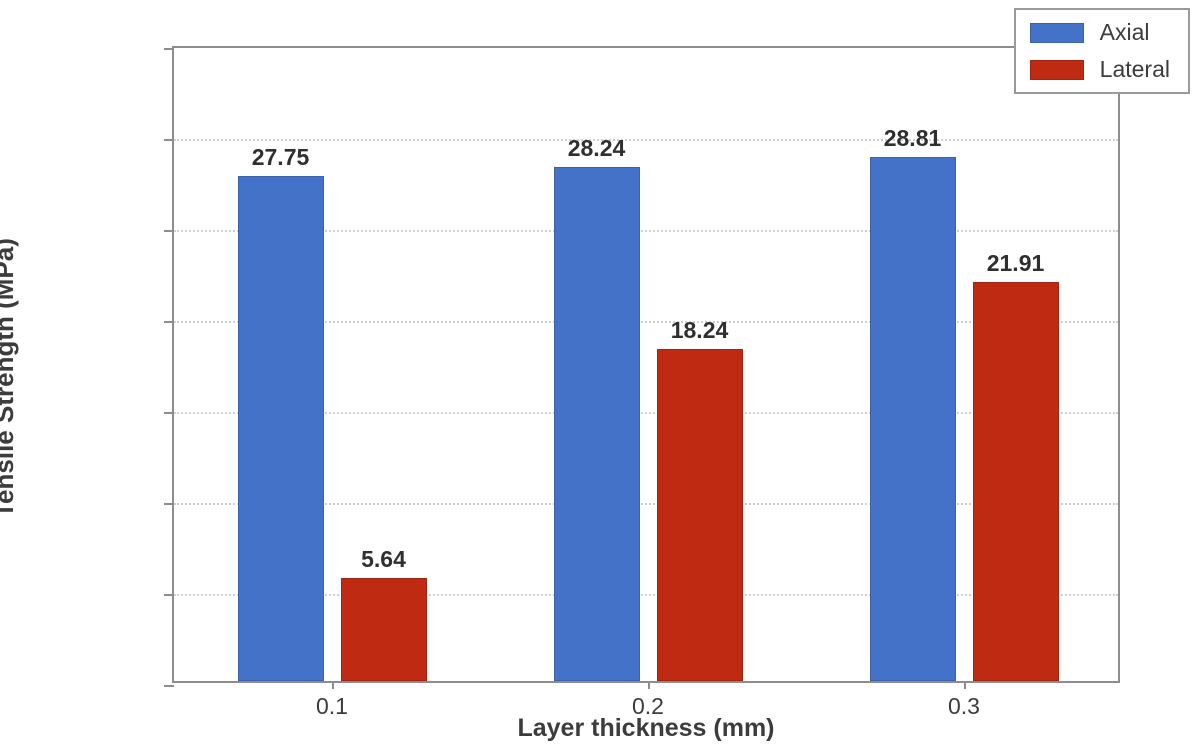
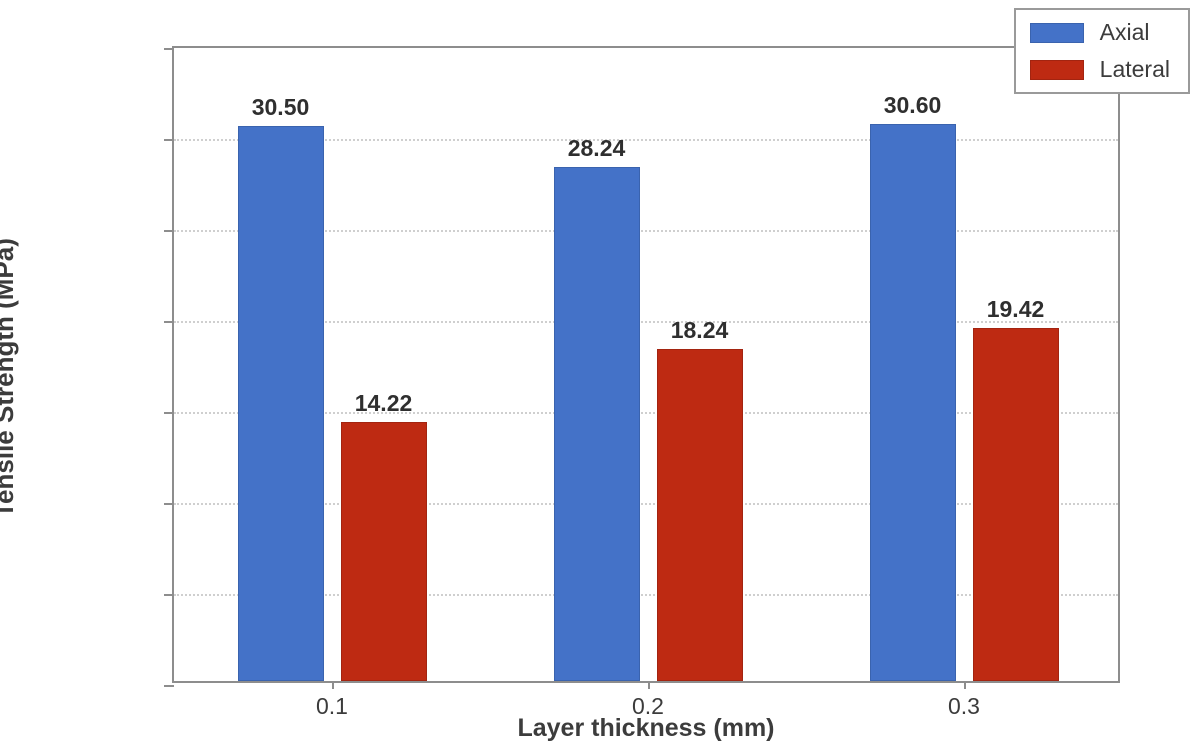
Axial/0.1: 27.75 -> 30.50
Lateral/0.1: 5.64 -> 14.22
Axial/0.3: 28.81 -> 30.60
Lateral/0.3: 21.91 -> 19.42
